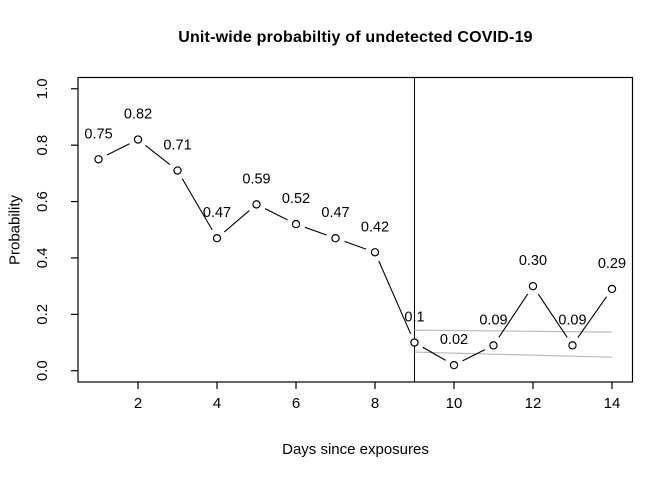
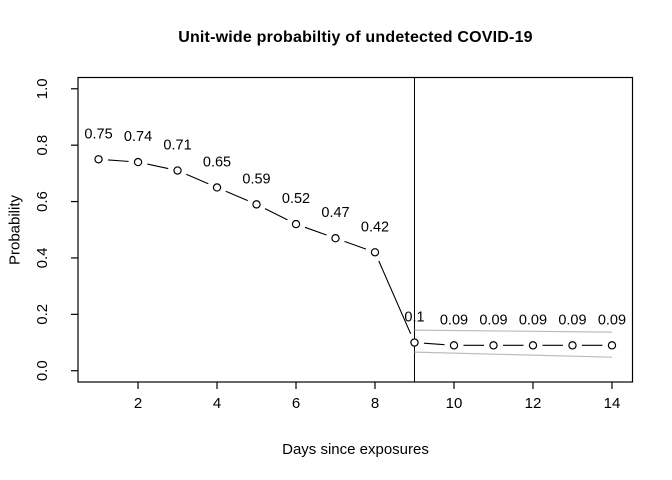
2: 0.82 -> 0.74
4: 0.47 -> 0.65
10: 0.02 -> 0.09
12: 0.30 -> 0.09
14: 0.29 -> 0.09
